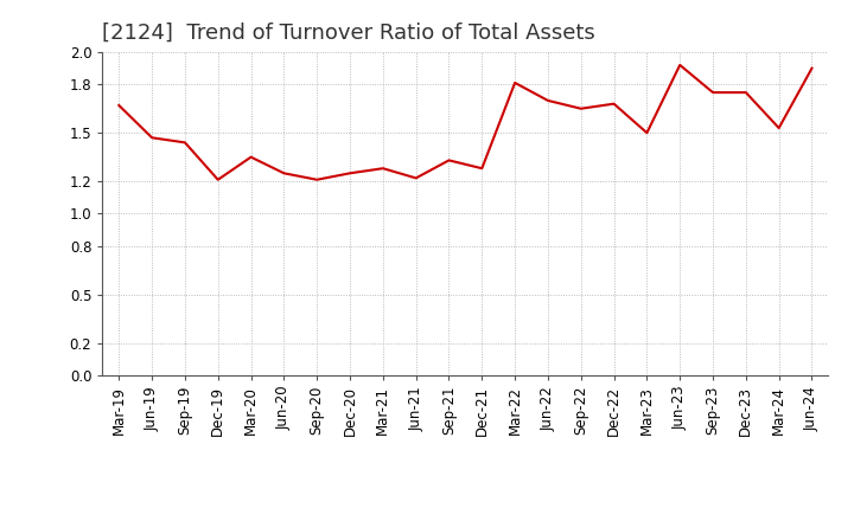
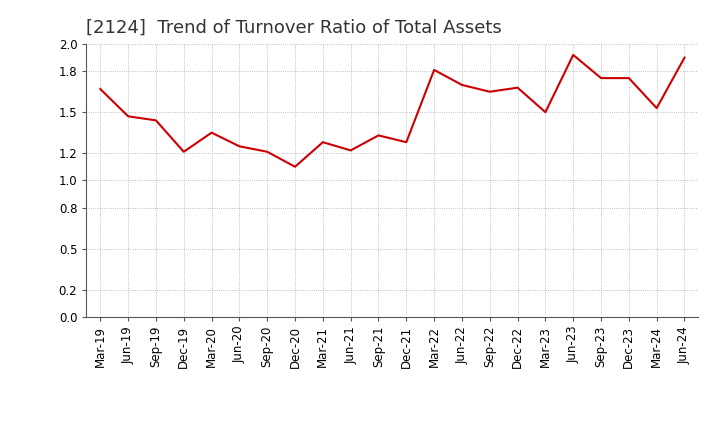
Dec-20: 1.25 -> 1.10
